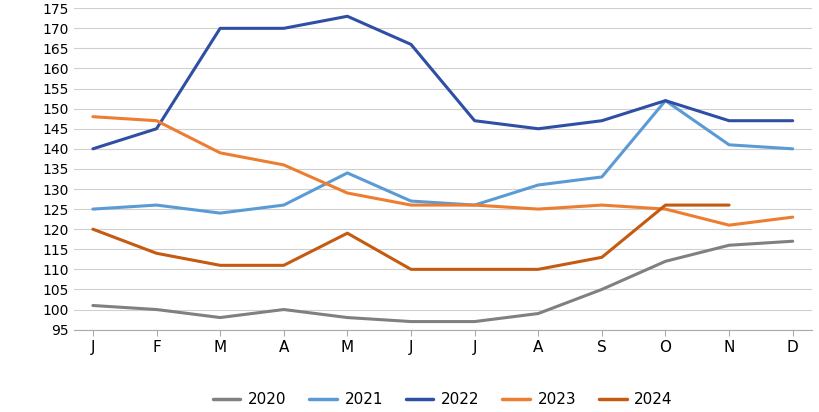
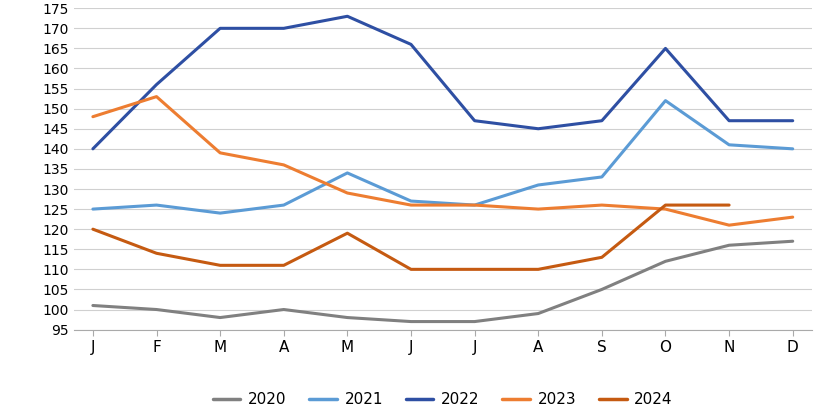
2022/F: 145 -> 156
2023/F: 147 -> 153
2022/O: 152 -> 165
